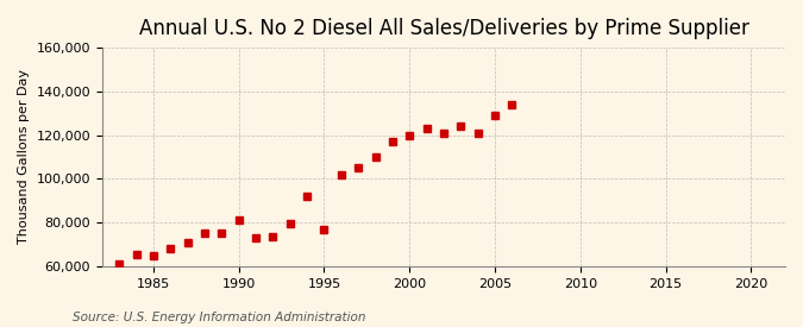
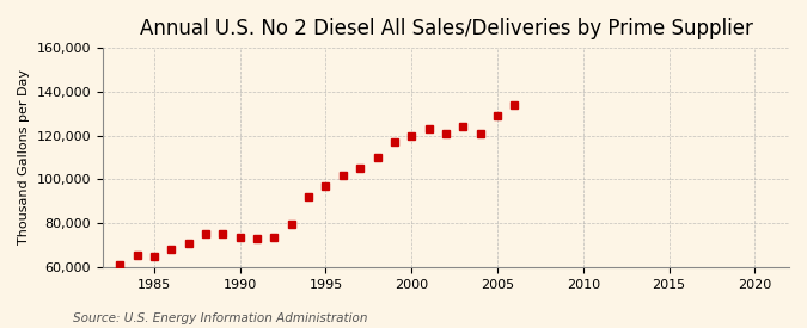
1990: 81,000 -> 74,000
1995: 77,000 -> 97,000
